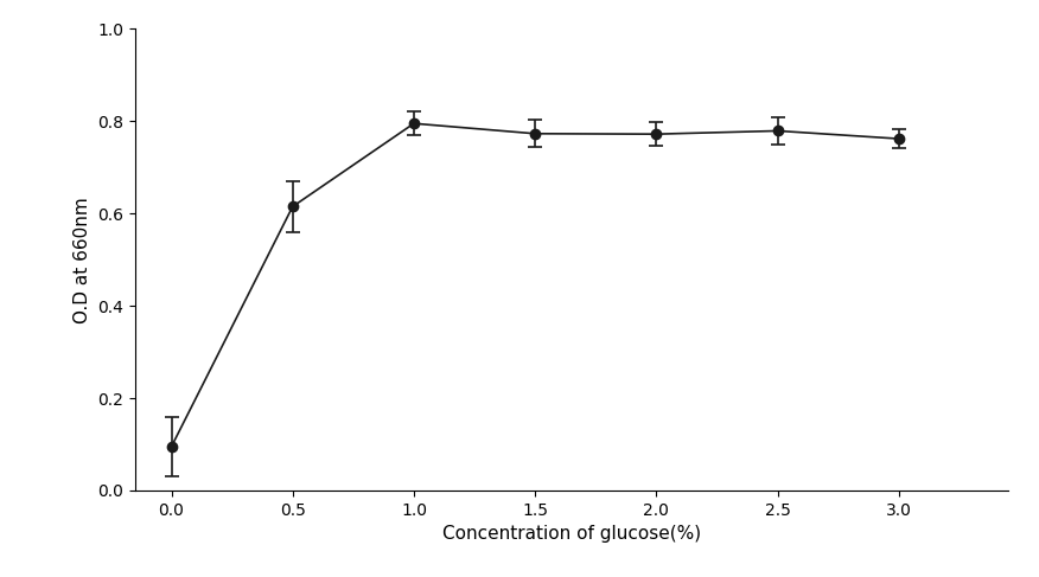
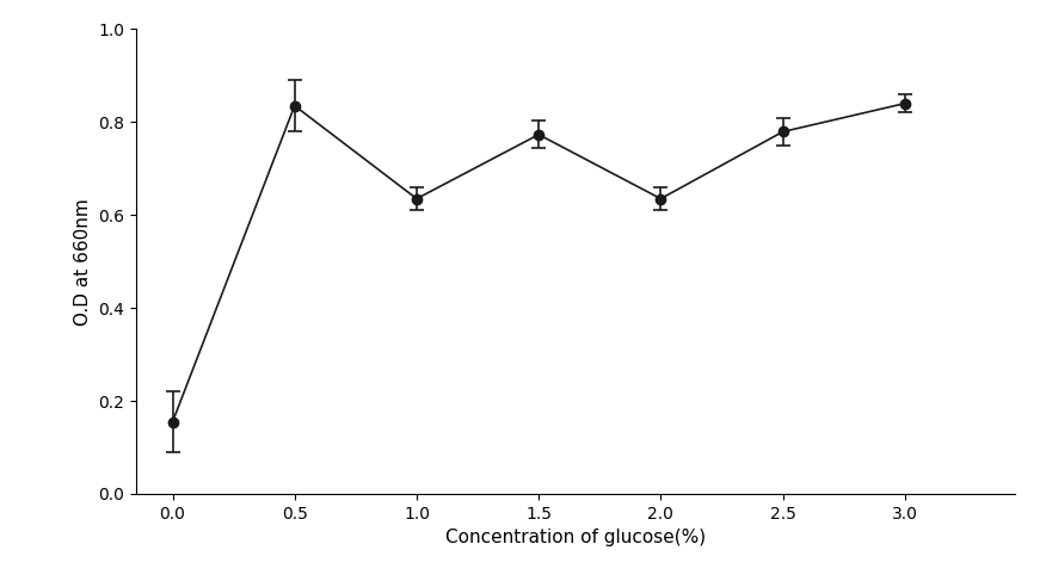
0.0: 0.095 -> 0.155
0.5: 0.615 -> 0.835
1.0: 0.795 -> 0.635
2.0: 0.772 -> 0.635
3.0: 0.762 -> 0.840
